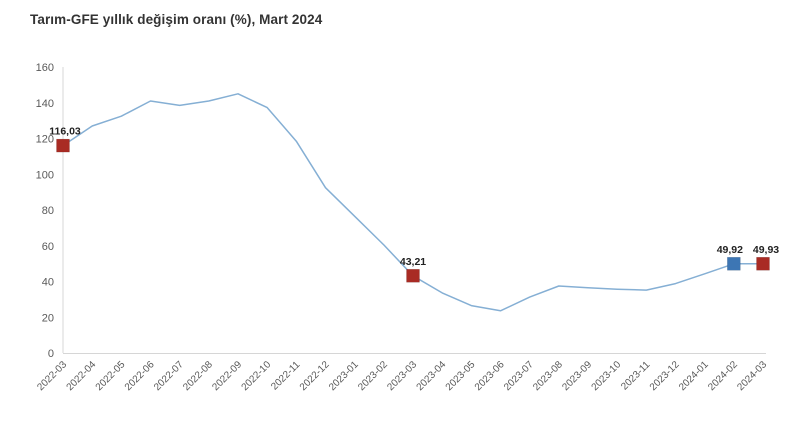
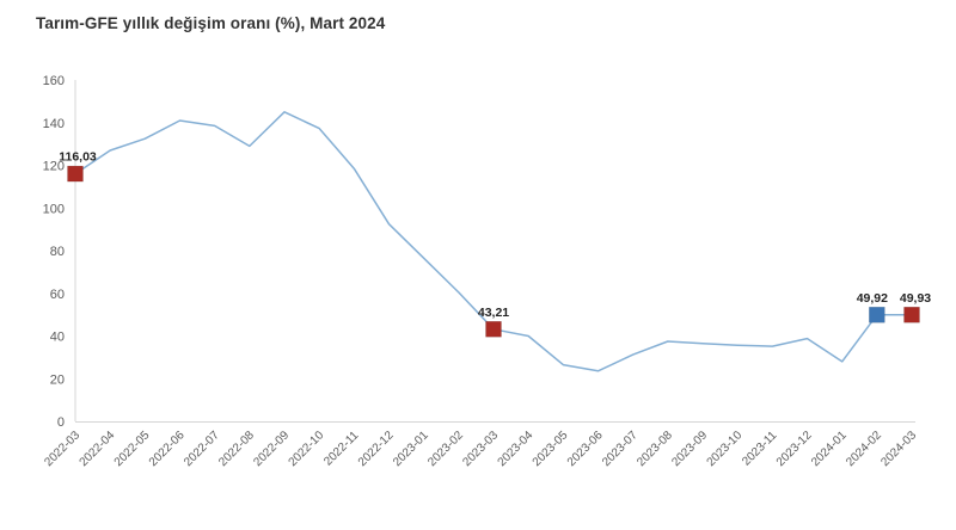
2022-08: 141 -> 129
2023-04: 34 -> 40
2024-01: 44 -> 28
